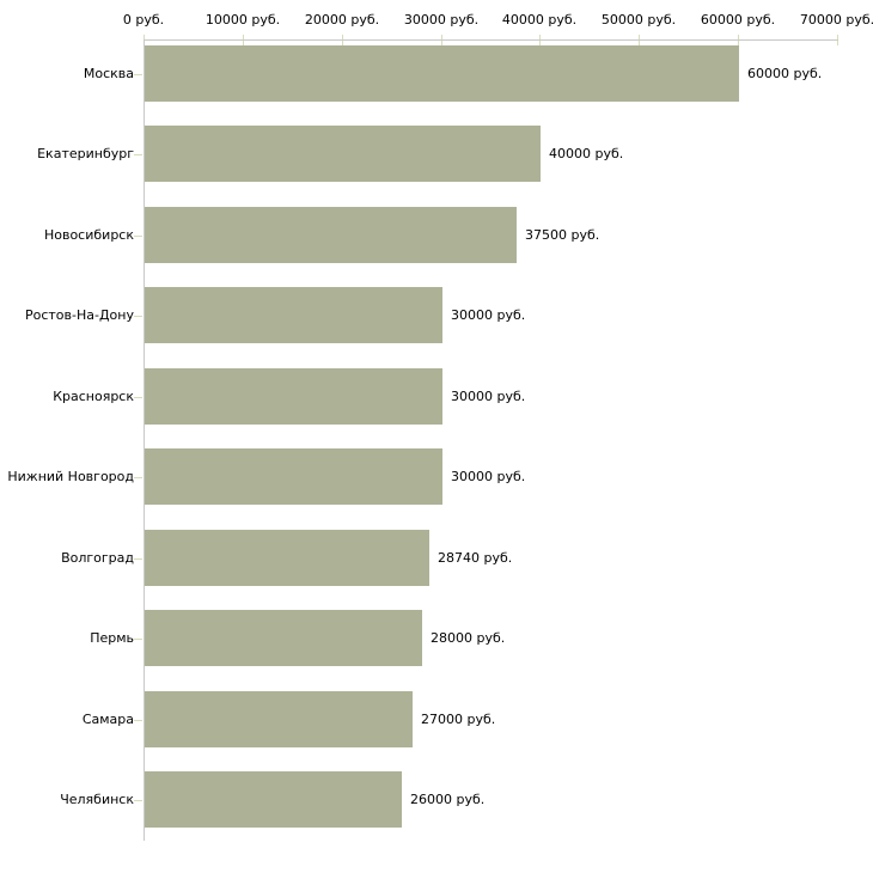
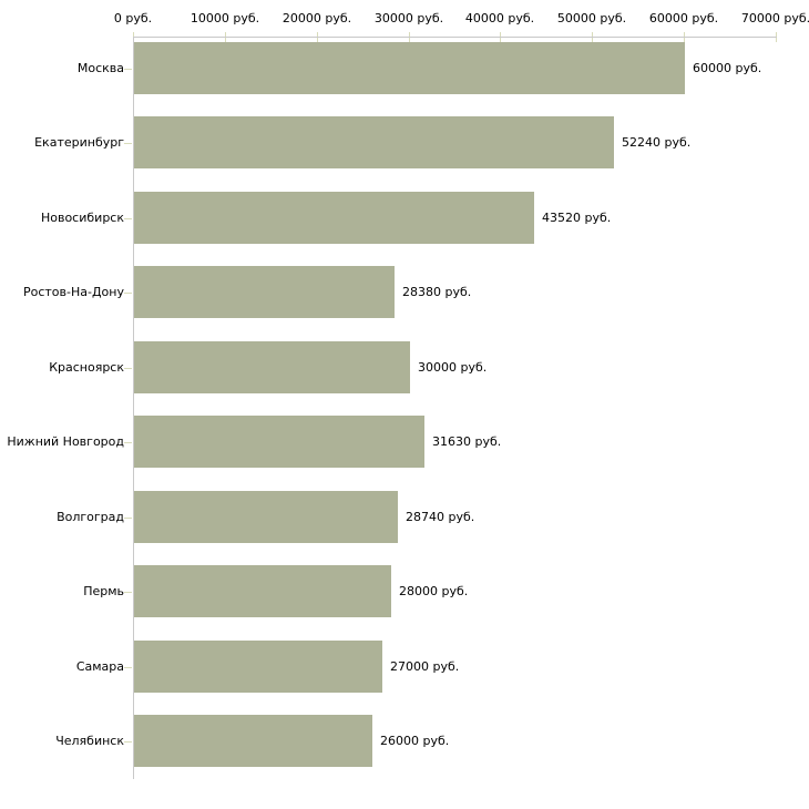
Екатеринбург: 40000 -> 52240
Новосибирск: 37500 -> 43520
Ростов-На-Дону: 30000 -> 28380
Нижний Новгород: 30000 -> 31630
